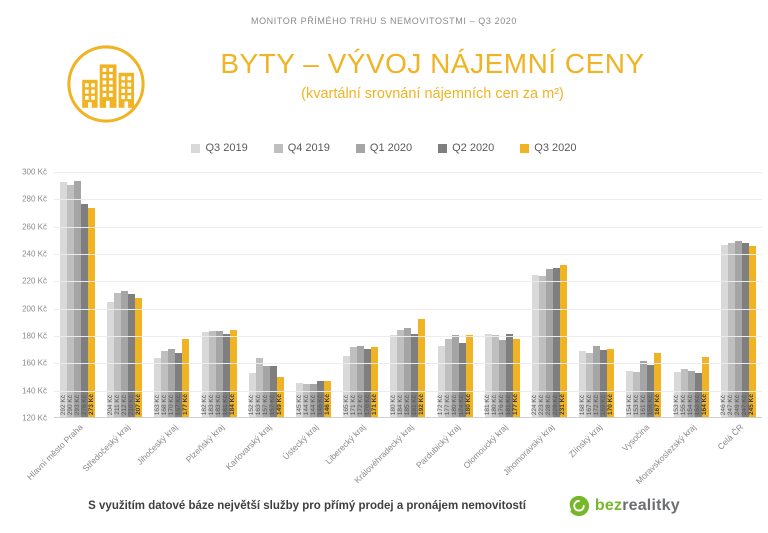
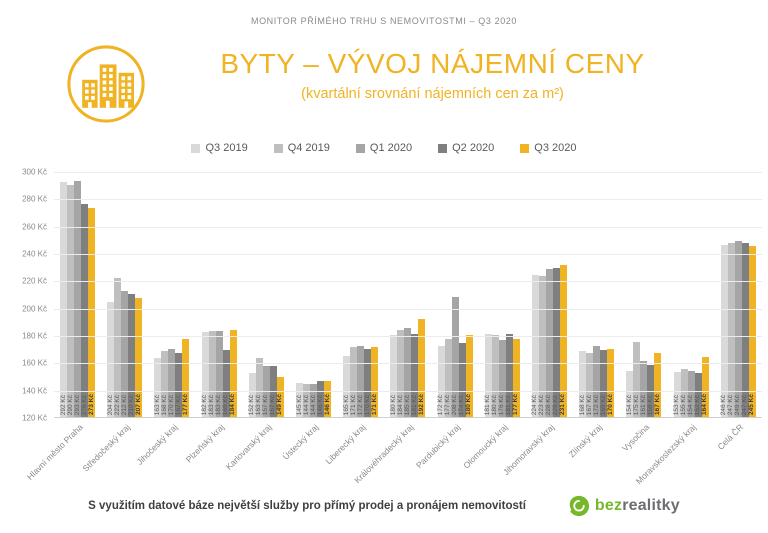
Q4 2019/Středočeský kraj: 211 -> 222
Q2 2020/Plzeňský kraj: 181 -> 169
Q1 2020/Pardubický kraj: 180 -> 208
Q4 2019/Vysočina: 153 -> 175
